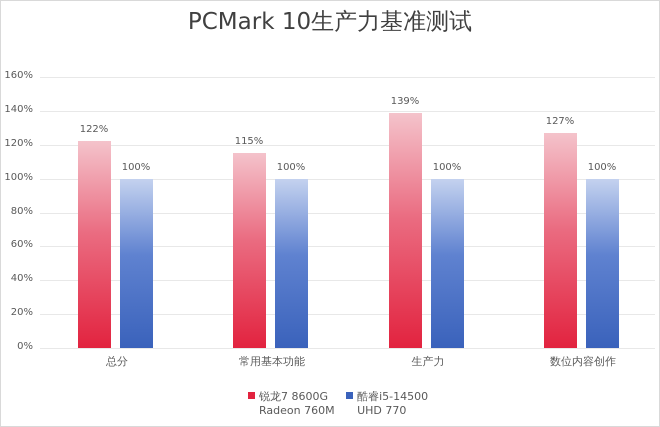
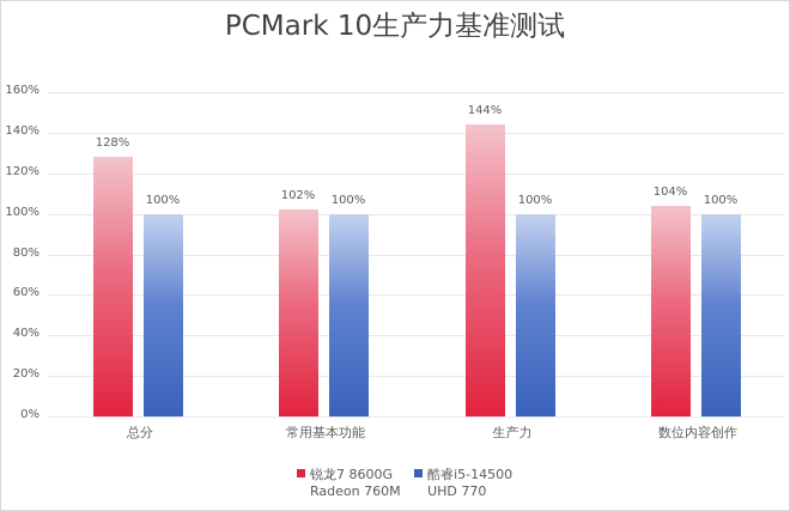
锐龙7 8600G Radeon 760M/总分: 122% -> 128%
锐龙7 8600G Radeon 760M/常用基本功能: 115% -> 102%
锐龙7 8600G Radeon 760M/生产力: 139% -> 144%
锐龙7 8600G Radeon 760M/数位内容创作: 127% -> 104%
